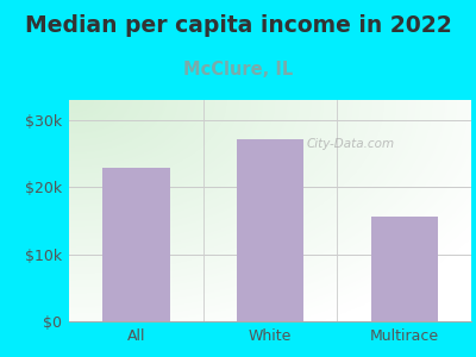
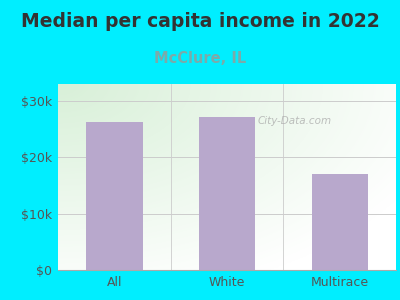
All: $22.8k -> $26.2k
Multirace: $15.6k -> $17.0k
